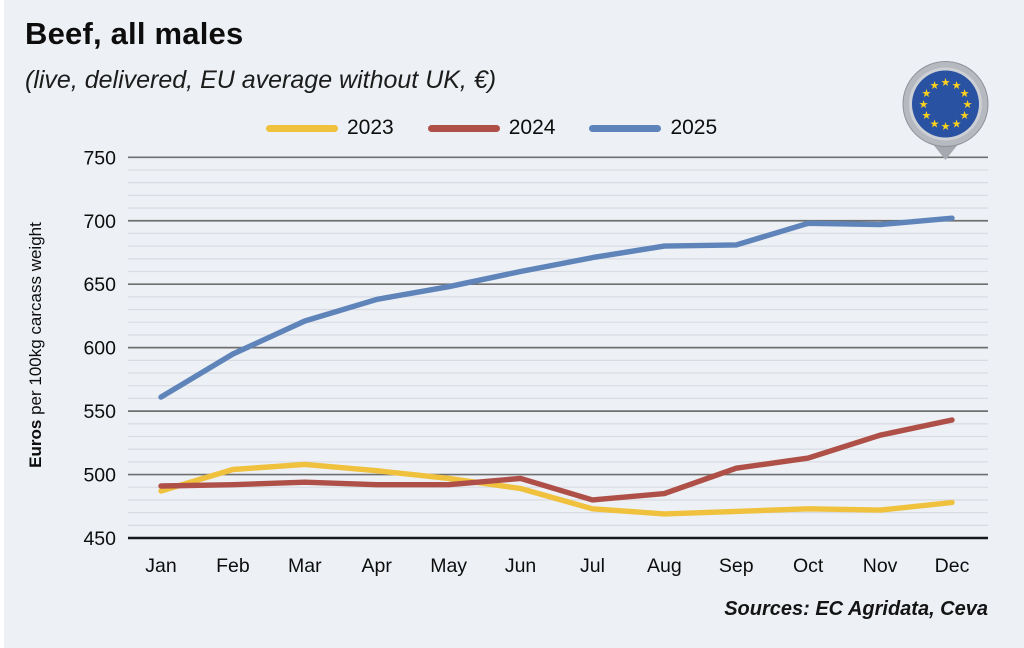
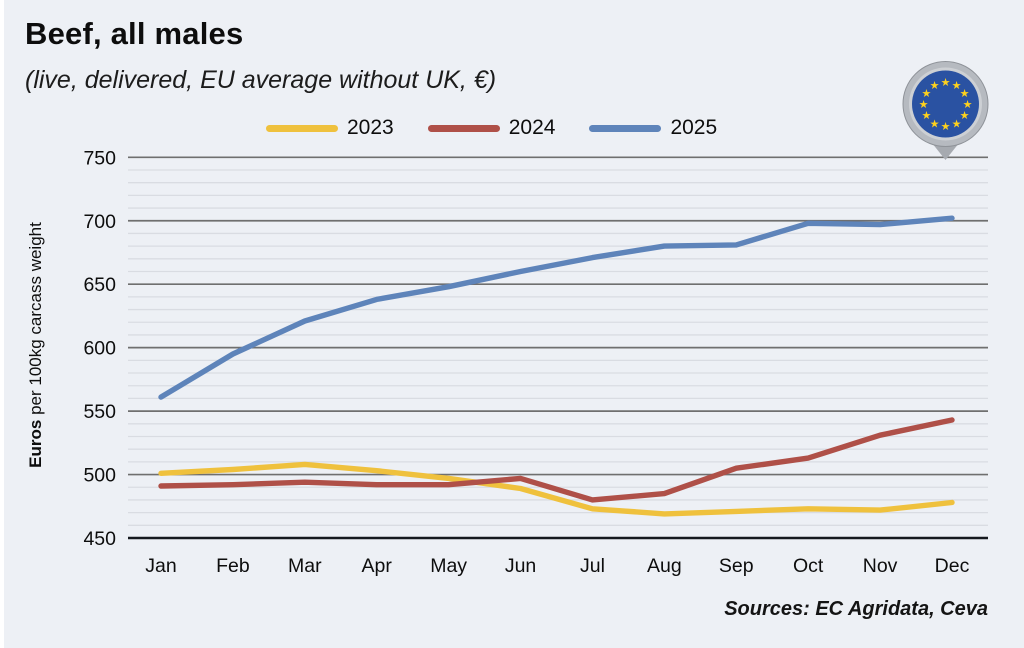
2023/Jan: 487 -> 501
